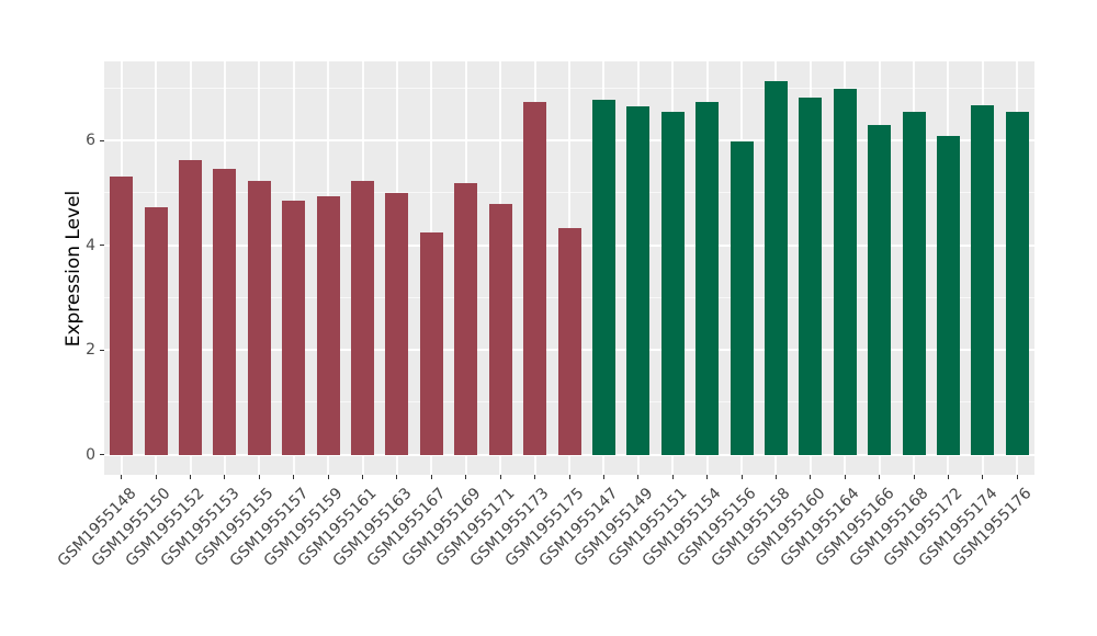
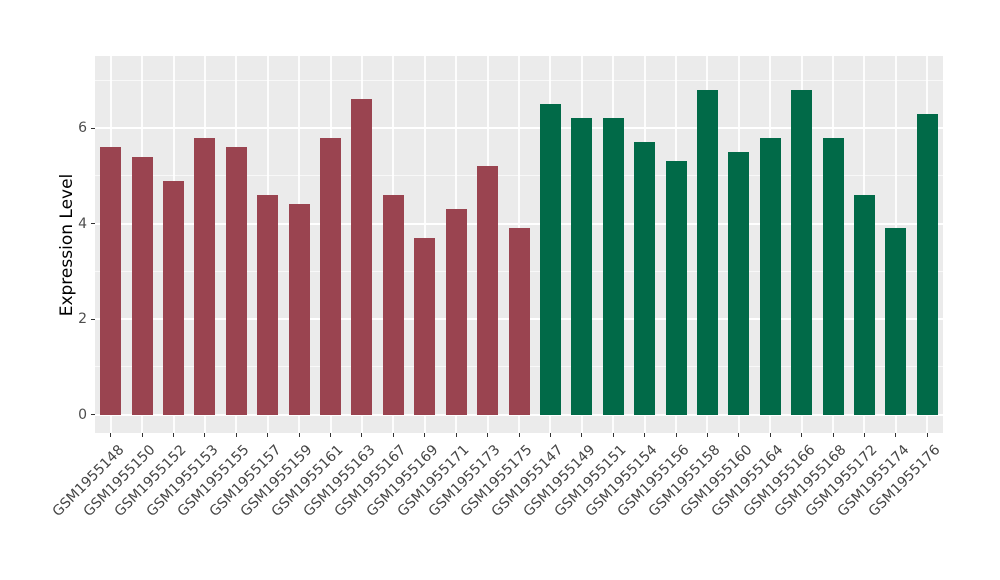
GSM1955148: 5.3 -> 5.6
GSM1955150: 4.7 -> 5.4
GSM1955152: 5.6 -> 4.9
GSM1955153: 5.5 -> 5.8
GSM1955155: 5.2 -> 5.6
GSM1955157: 4.8 -> 4.6
GSM1955159: 4.9 -> 4.4
GSM1955161: 5.2 -> 5.8
GSM1955163: 5.0 -> 6.6
GSM1955167: 4.2 -> 4.6
GSM1955169: 5.2 -> 3.7
GSM1955171: 4.8 -> 4.3
GSM1955173: 6.7 -> 5.2
GSM1955175: 4.3 -> 3.9
GSM1955147: 6.8 -> 6.5
GSM1955149: 6.6 -> 6.2
GSM1955151: 6.5 -> 6.2
GSM1955154: 6.7 -> 5.7
GSM1955156: 6.0 -> 5.3
GSM1955158: 7.1 -> 6.8
GSM1955160: 6.8 -> 5.5
GSM1955164: 7.0 -> 5.8
GSM1955166: 6.3 -> 6.8
GSM1955168: 6.5 -> 5.8
GSM1955172: 6.1 -> 4.6
GSM1955174: 6.7 -> 3.9
GSM1955176: 6.5 -> 6.3
